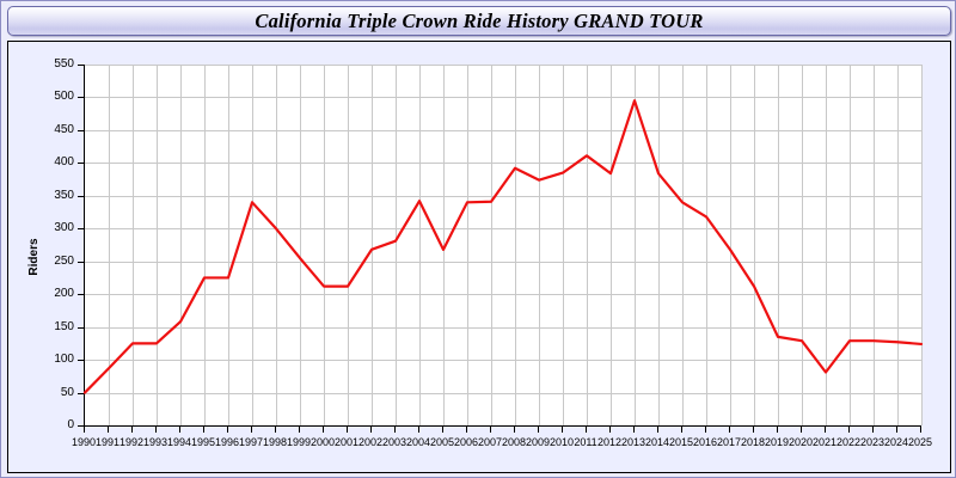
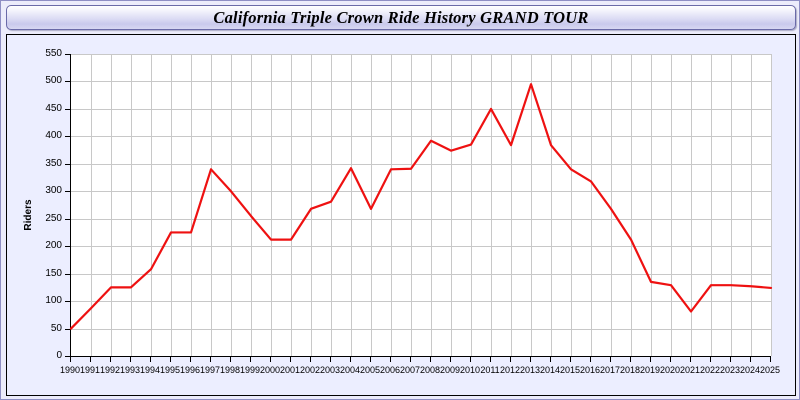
2011: 410 -> 450
